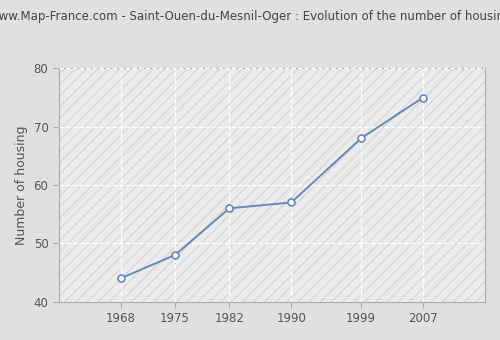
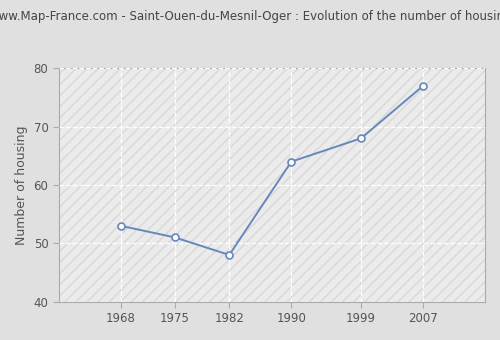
1968: 44 -> 53
1975: 48 -> 51
1982: 56 -> 48
1990: 57 -> 64
2007: 75 -> 77
